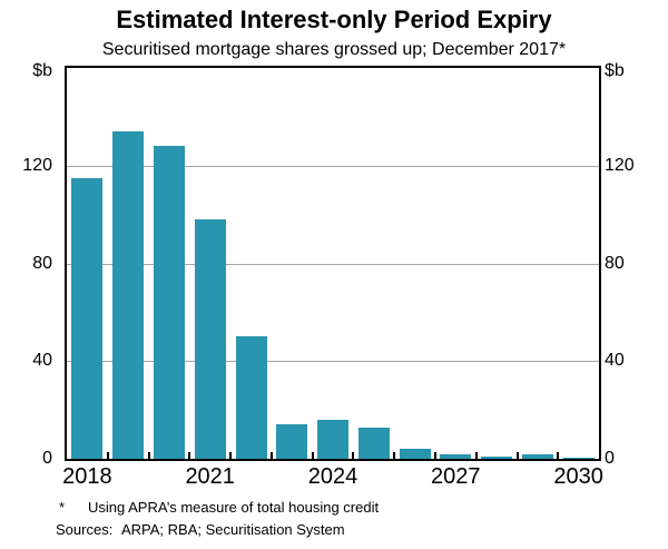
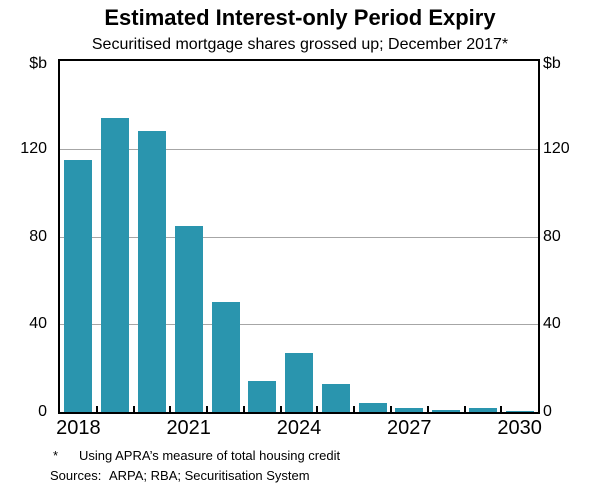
2021: 98 -> 85
2024: 16 -> 27
